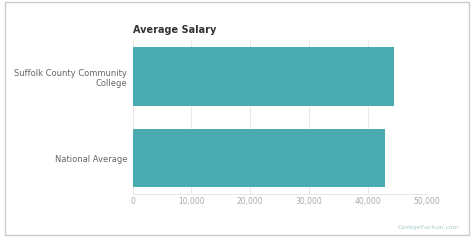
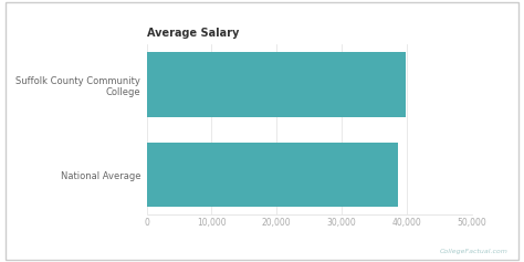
Suffolk County Community College: 44,500 -> 39,800
National Average: 43,000 -> 38,600
